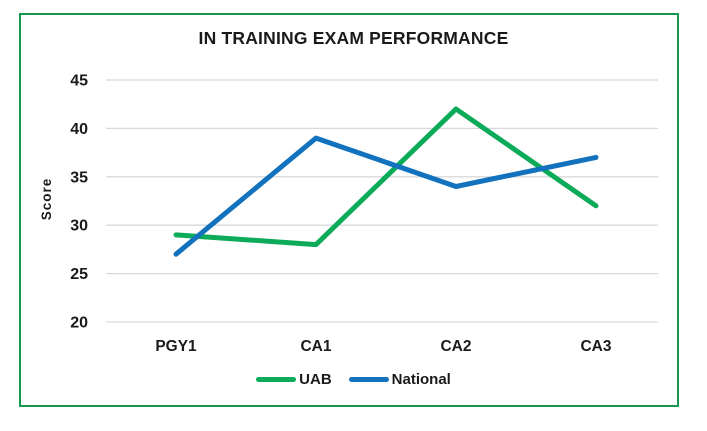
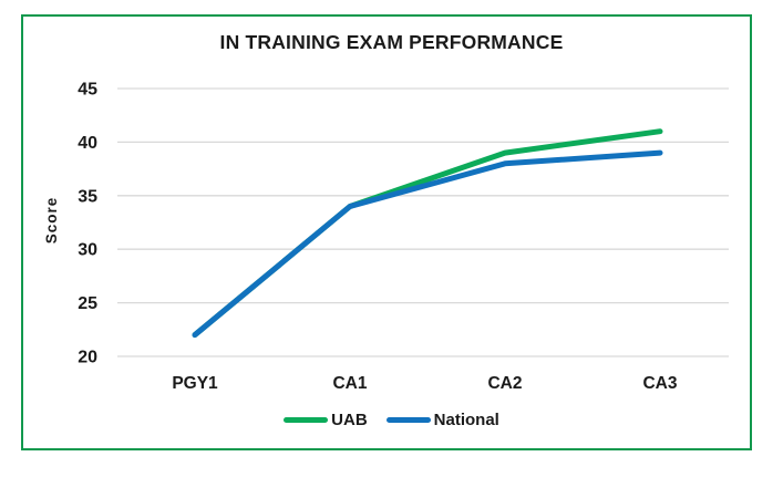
UAB/PGY1: 29 -> 22
National/PGY1: 27 -> 22
UAB/CA1: 28 -> 34
National/CA1: 39 -> 34
UAB/CA2: 42 -> 39
National/CA2: 34 -> 38
UAB/CA3: 32 -> 41
National/CA3: 37 -> 39
